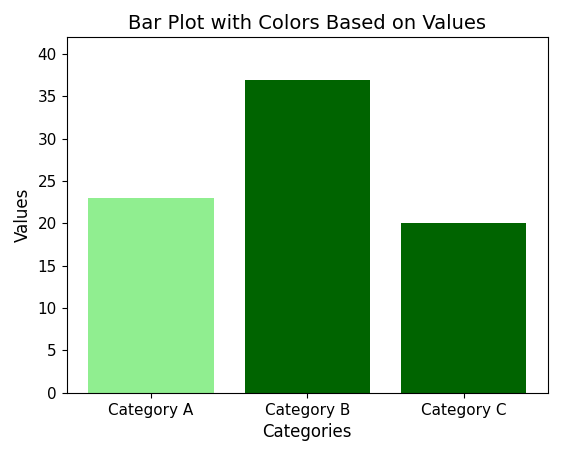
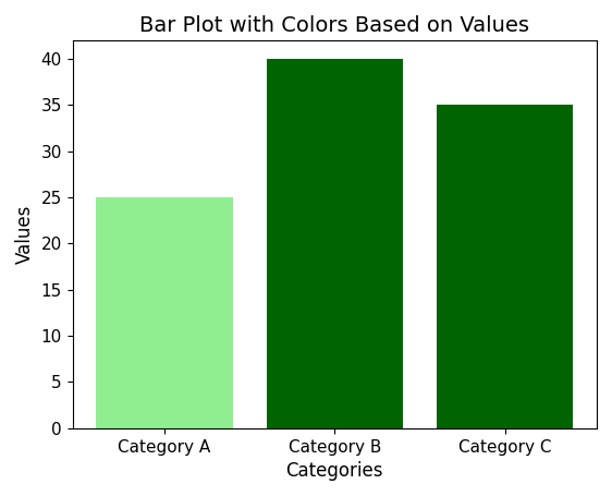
Category A: 23 -> 25
Category B: 37 -> 40
Category C: 20 -> 35
